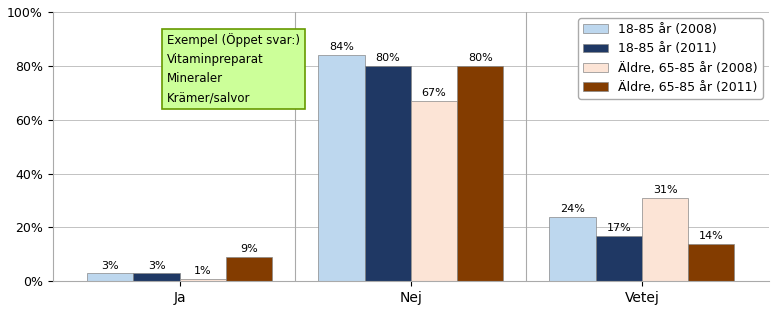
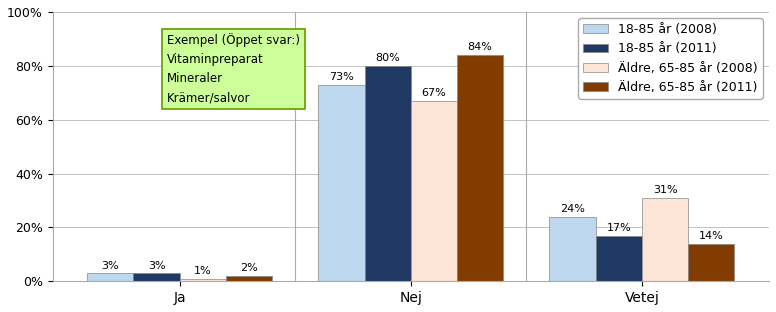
Äldre, 65-85 år (2011)/Ja: 9% -> 2%
18-85 år (2008)/Nej: 84% -> 73%
Äldre, 65-85 år (2011)/Nej: 80% -> 84%
